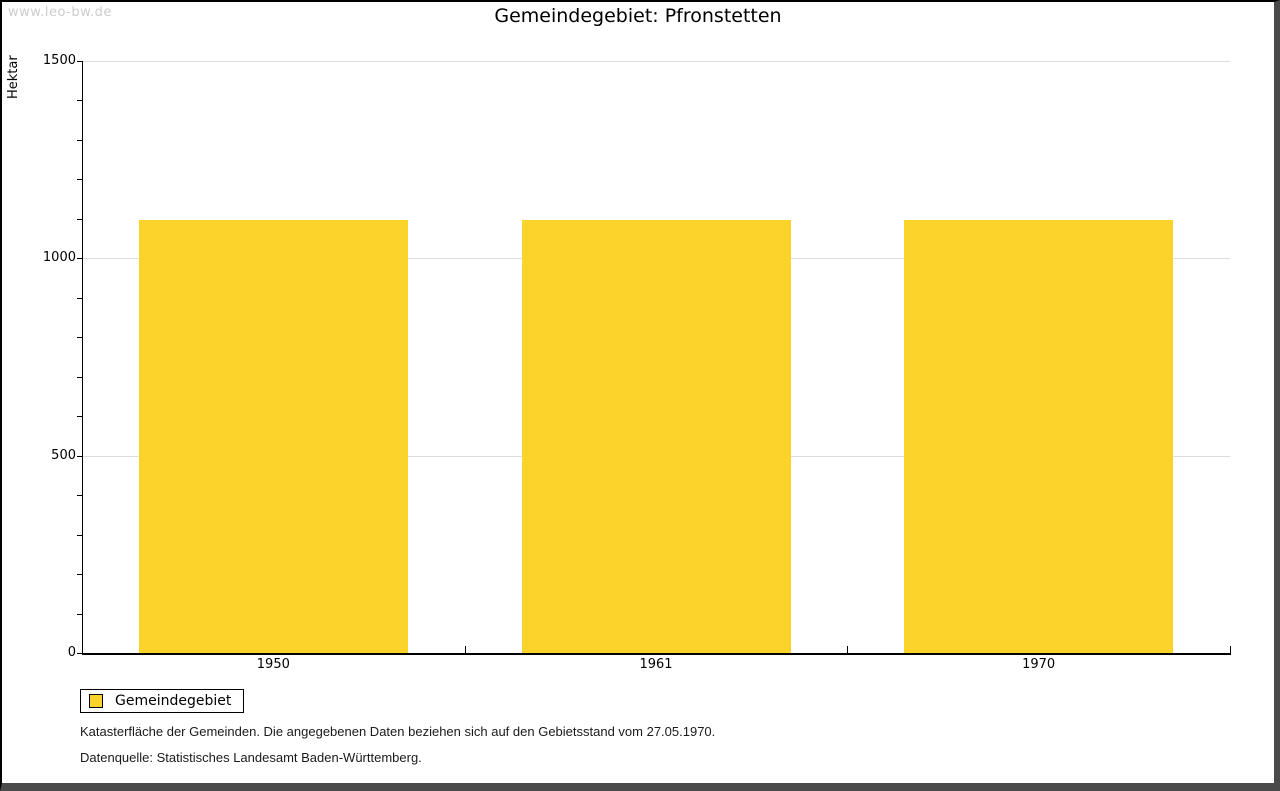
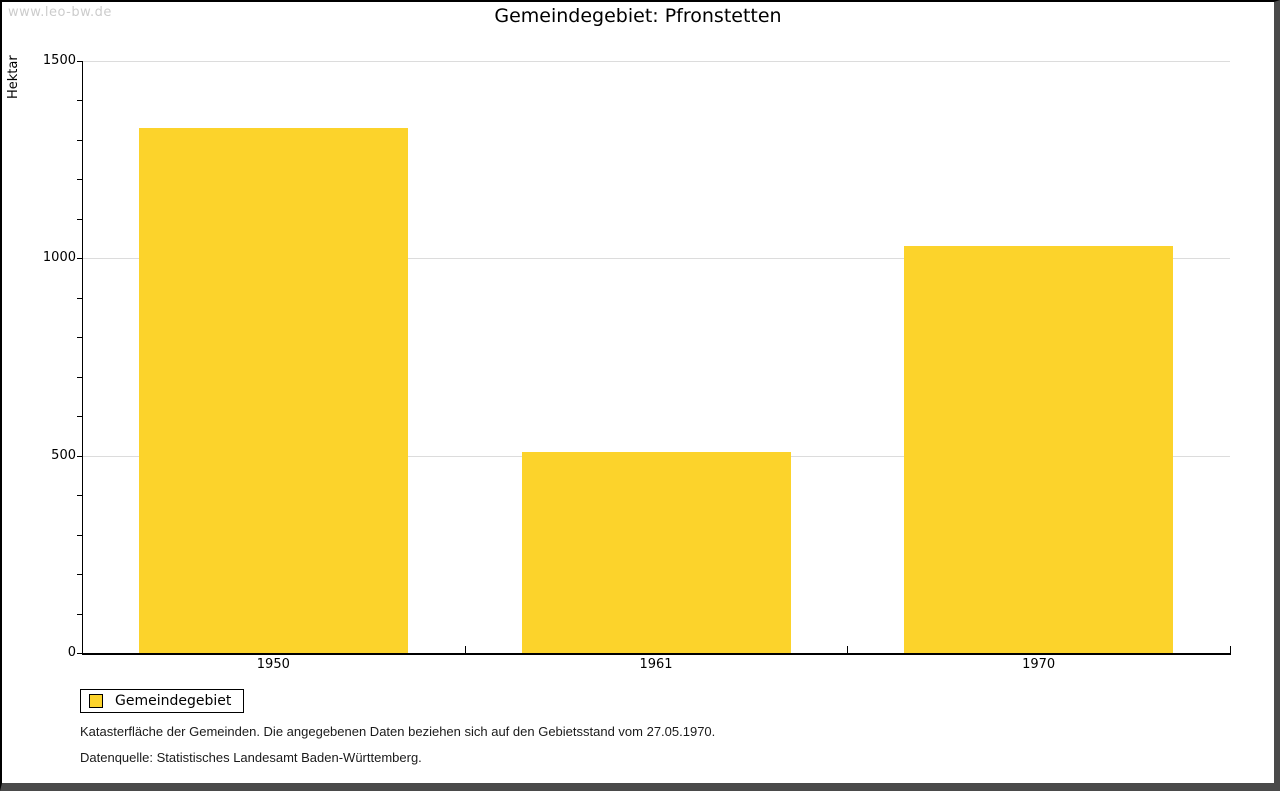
1950: 1100 -> 1330
1961: 1100 -> 510
1970: 1100 -> 1030
